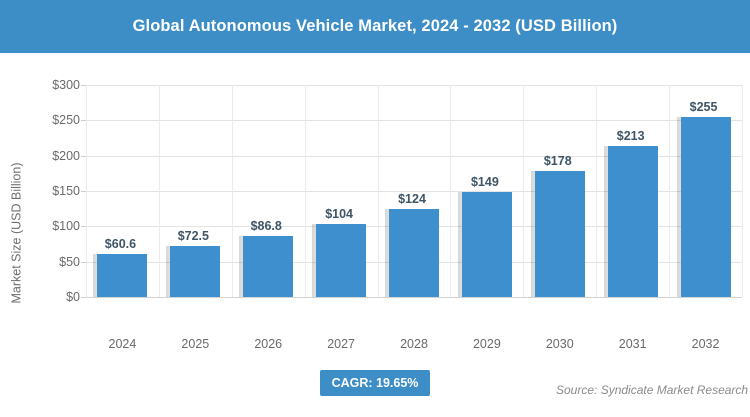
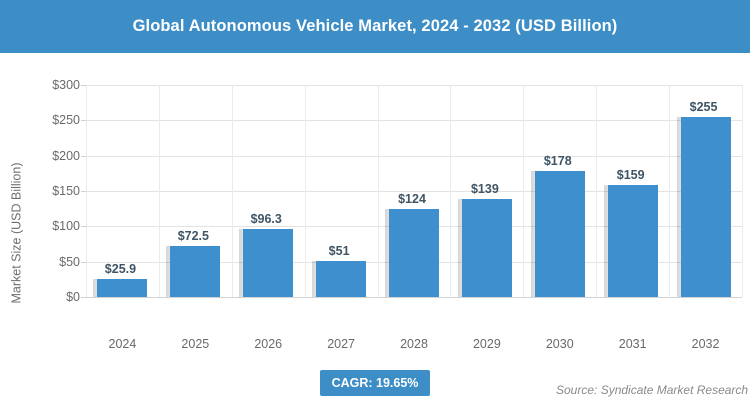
2024: $60.6 -> $25.9
2026: $86.8 -> $96.3
2027: $104 -> $51
2029: $149 -> $139
2031: $213 -> $159
